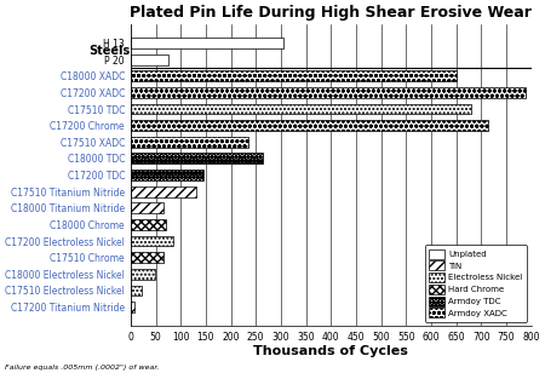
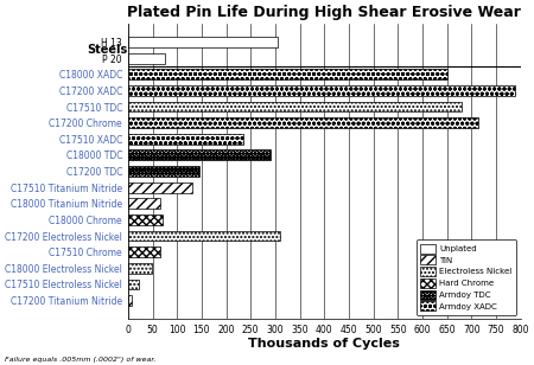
C18000 TDC: 265 -> 290
C17200 Electroless Nickel: 85 -> 310
